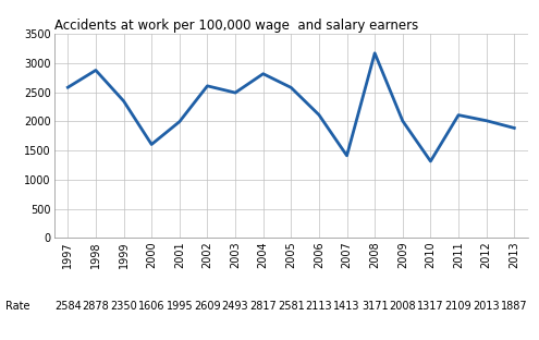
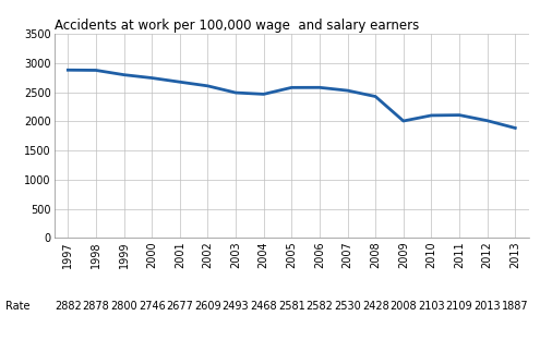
1997: 2584 -> 2882
1999: 2350 -> 2800
2000: 1606 -> 2746
2001: 1995 -> 2677
2004: 2817 -> 2468
2006: 2113 -> 2582
2007: 1413 -> 2530
2008: 3171 -> 2428
2010: 1317 -> 2103
